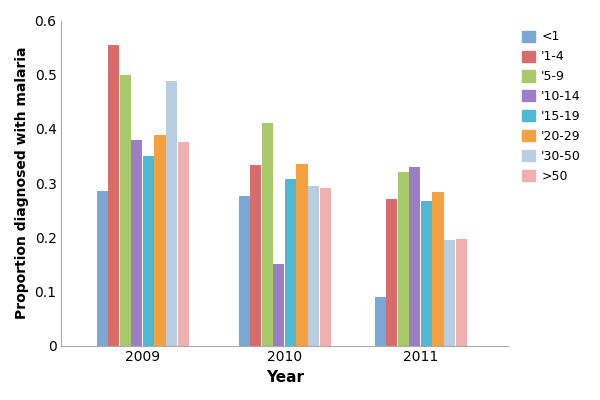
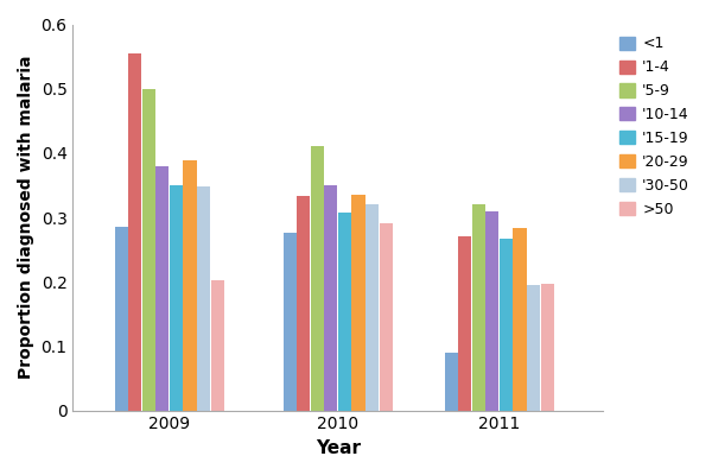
'30-50/2009: 0.488 -> 0.348
>50/2009: 0.376 -> 0.203
'10-14/2010: 0.15 -> 0.35
'30-50/2010: 0.294 -> 0.320
'10-14/2011: 0.33 -> 0.31
